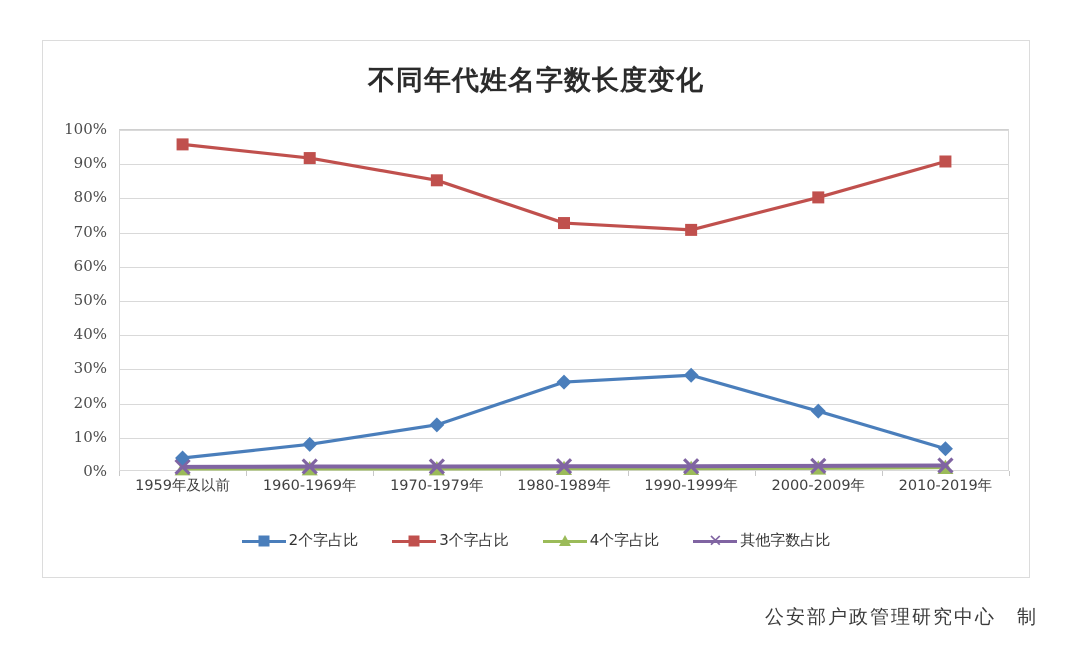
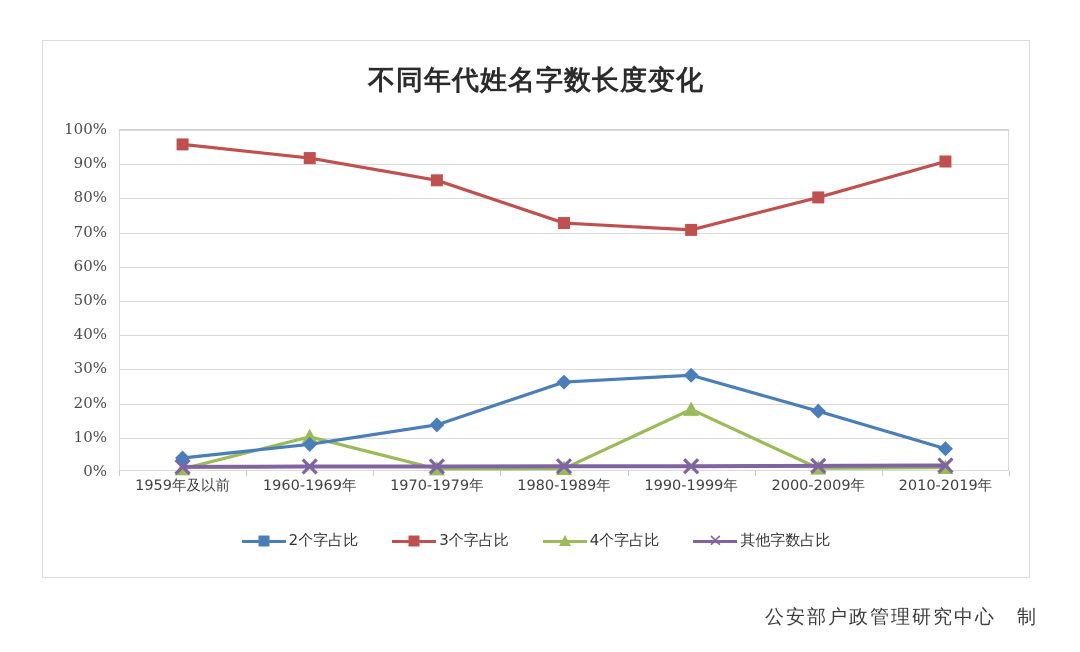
4个字占比/1960-1969年: 1% -> 10%
4个字占比/1990-1999年: 1% -> 18%
